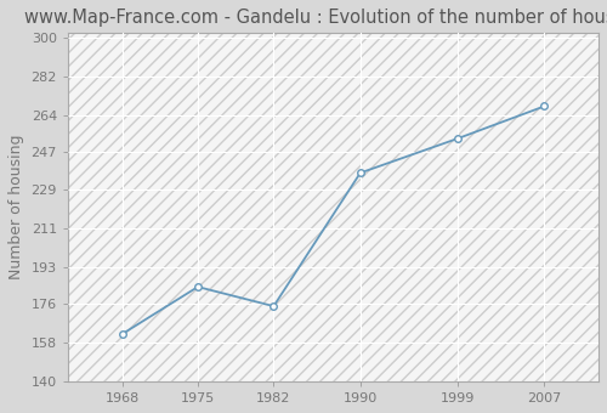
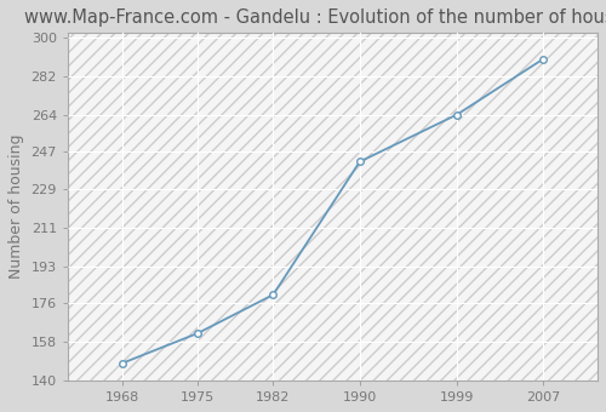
1968: 162 -> 148
1975: 184 -> 162
1982: 175 -> 180
1990: 237 -> 242
1999: 253 -> 264
2007: 268 -> 290
